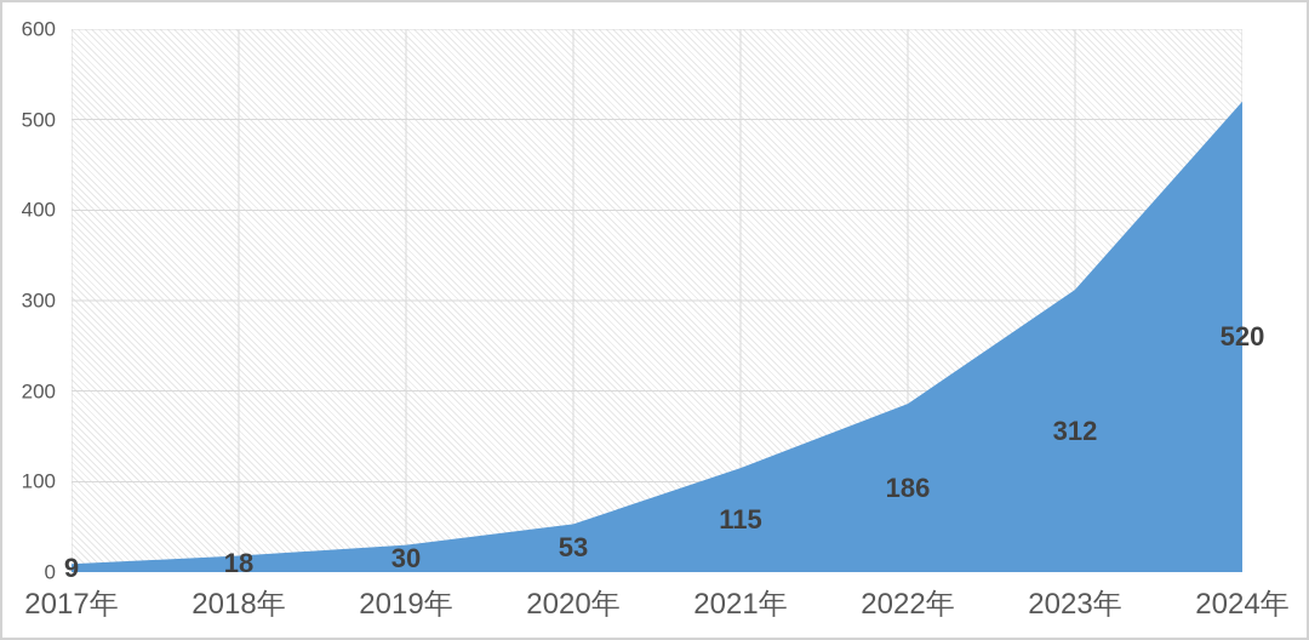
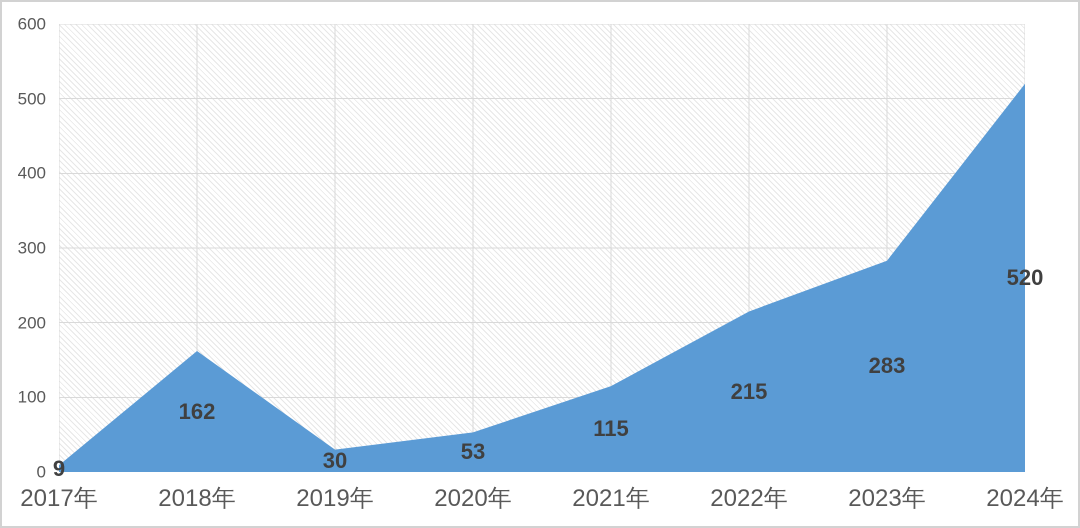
2018年: 18 -> 162
2022年: 186 -> 215
2023年: 312 -> 283
